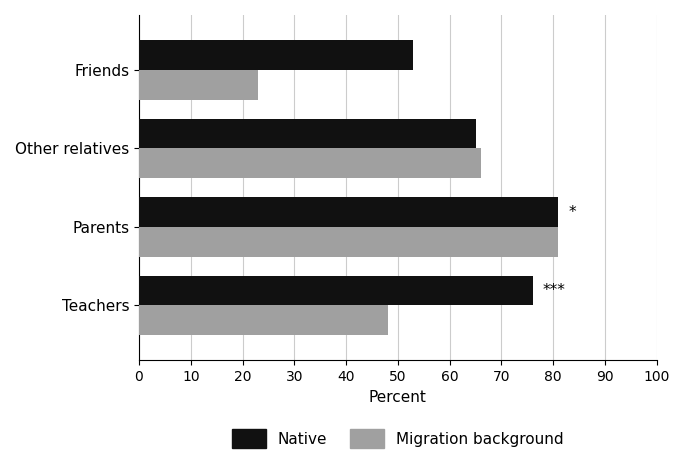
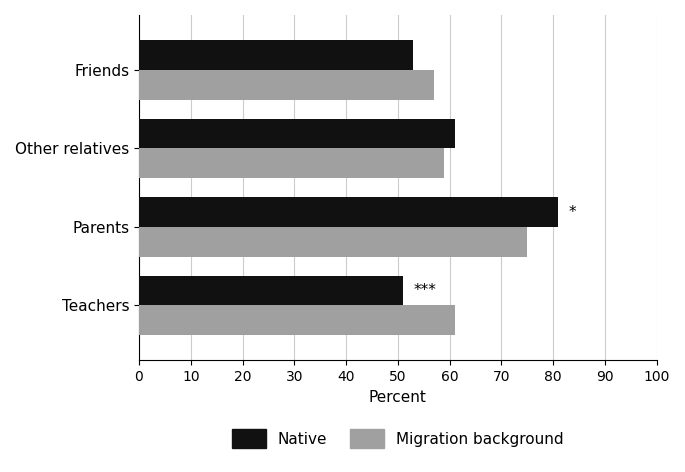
Migration background/Friends: 23 -> 57
Native/Other relatives: 65 -> 61
Migration background/Other relatives: 66 -> 59
Migration background/Parents: 81 -> 75
Native/Teachers: 76 -> 51
Migration background/Teachers: 48 -> 61
